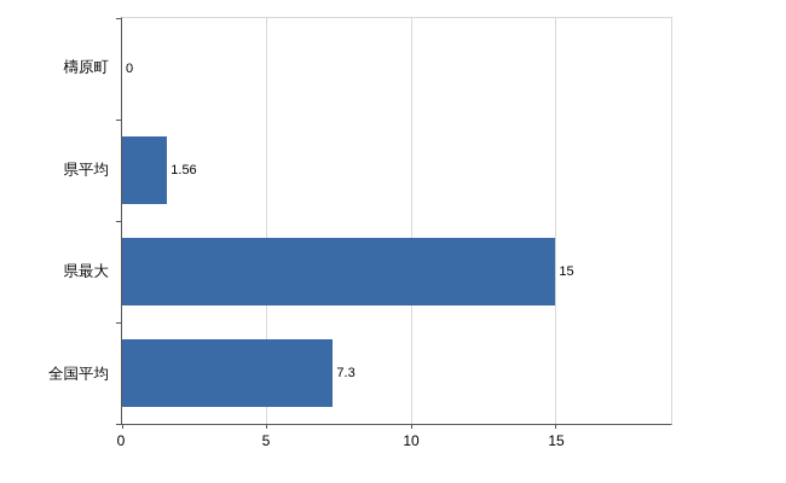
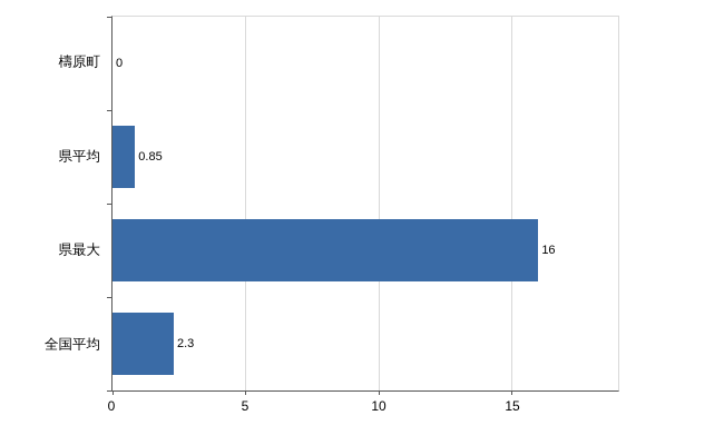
県平均: 1.56 -> 0.85
県最大: 15 -> 16
全国平均: 7.3 -> 2.3
